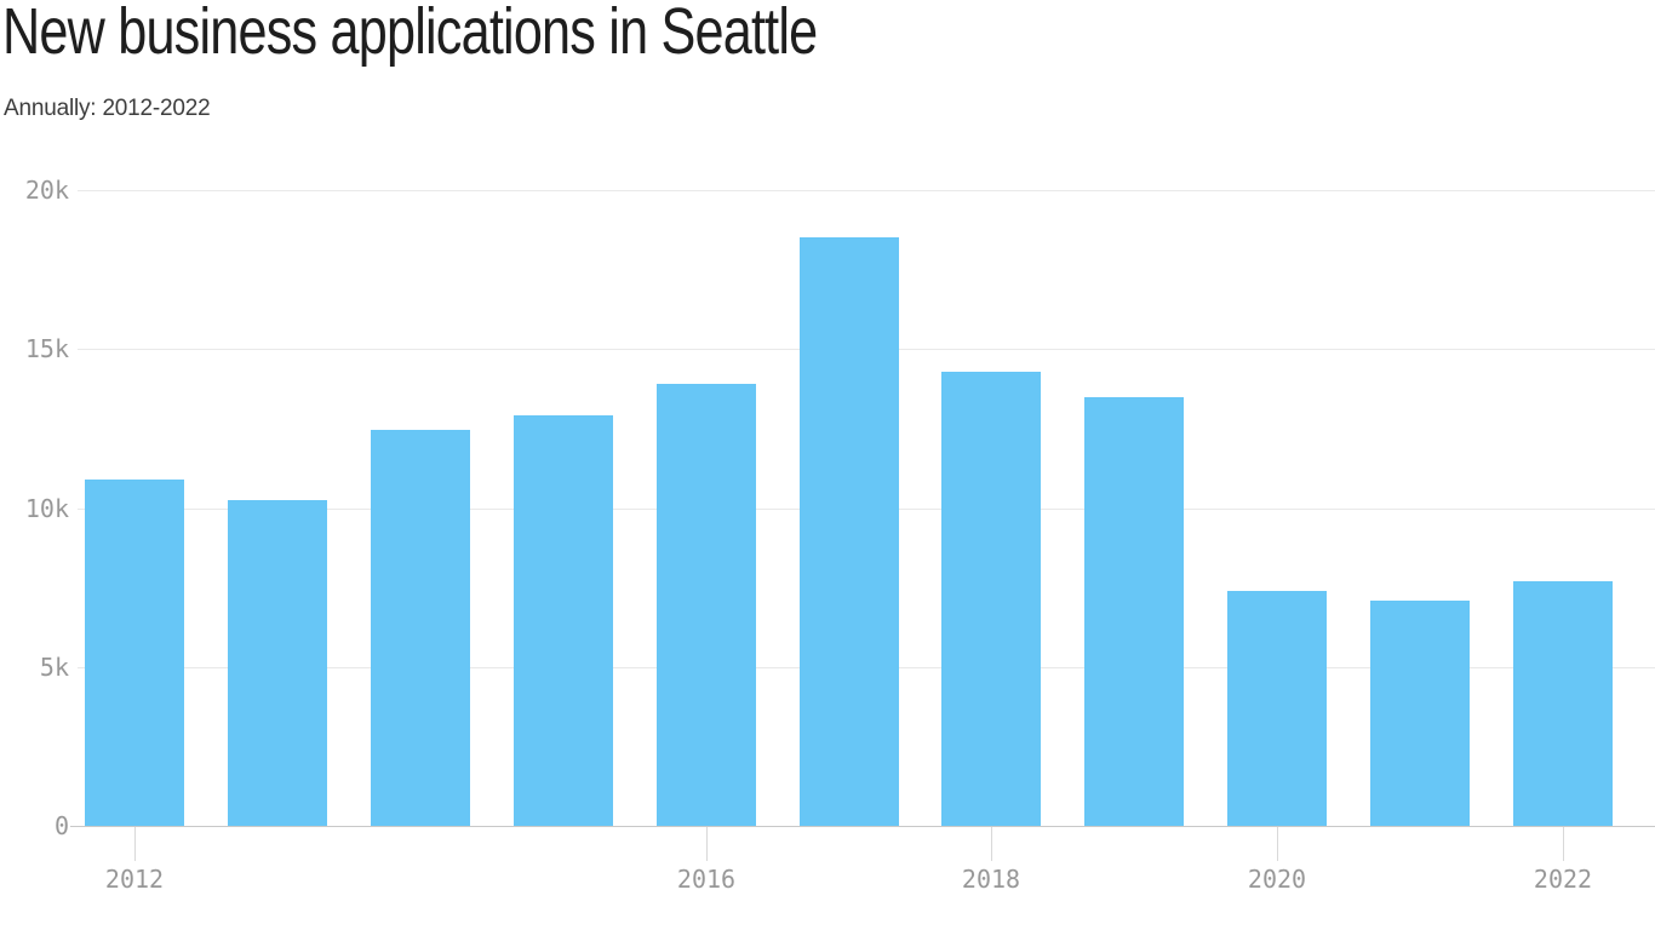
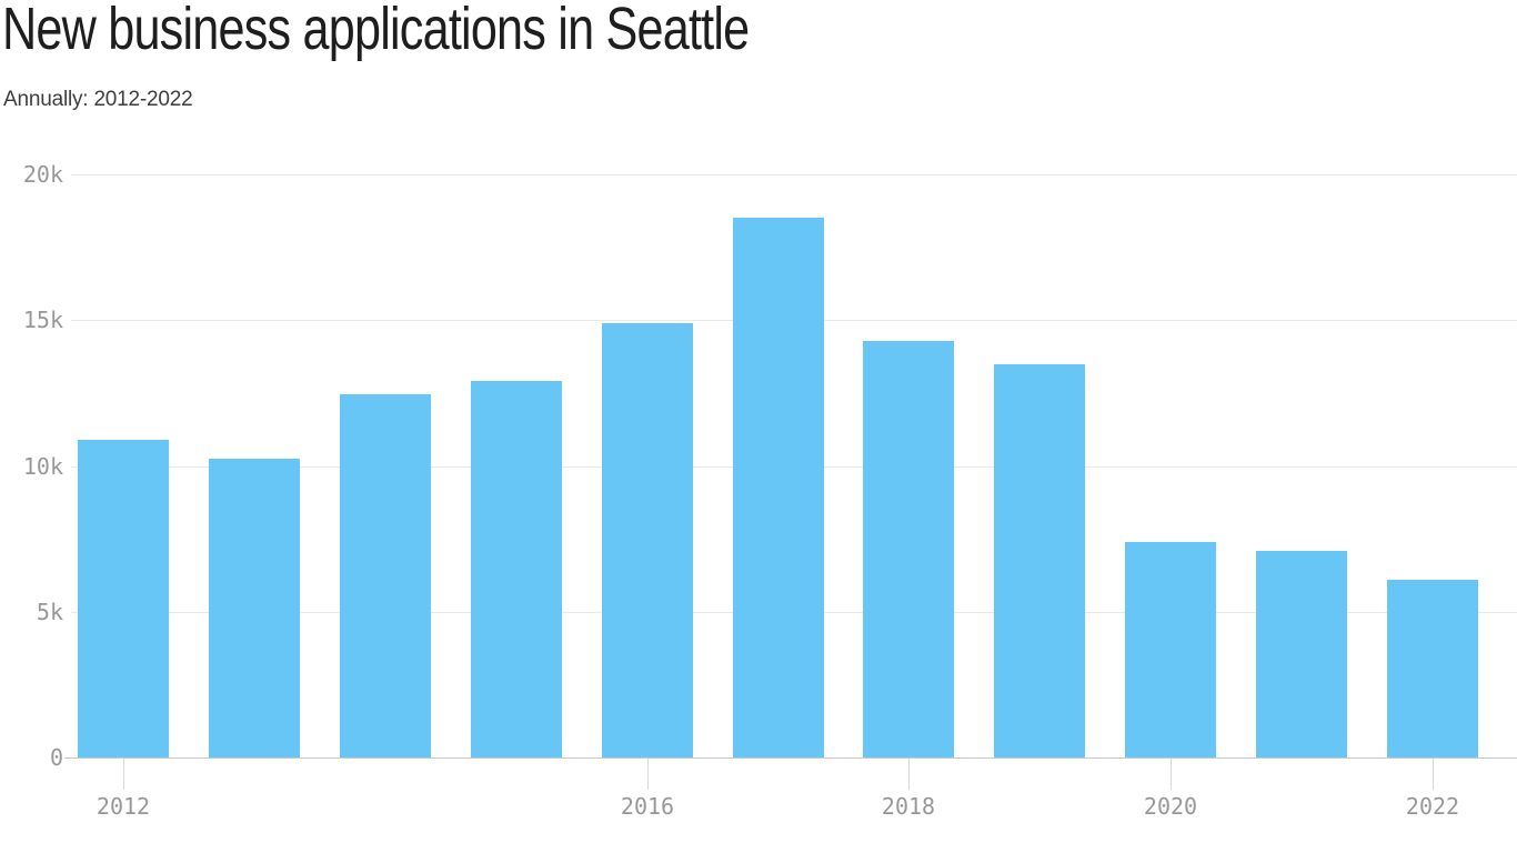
2016: 13.9k -> 14.9k
2022: 7.7k -> 6.1k
